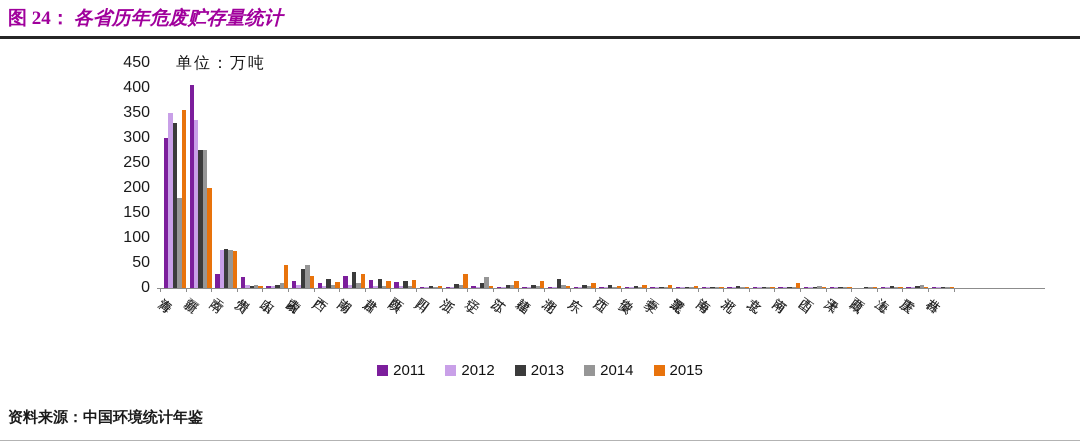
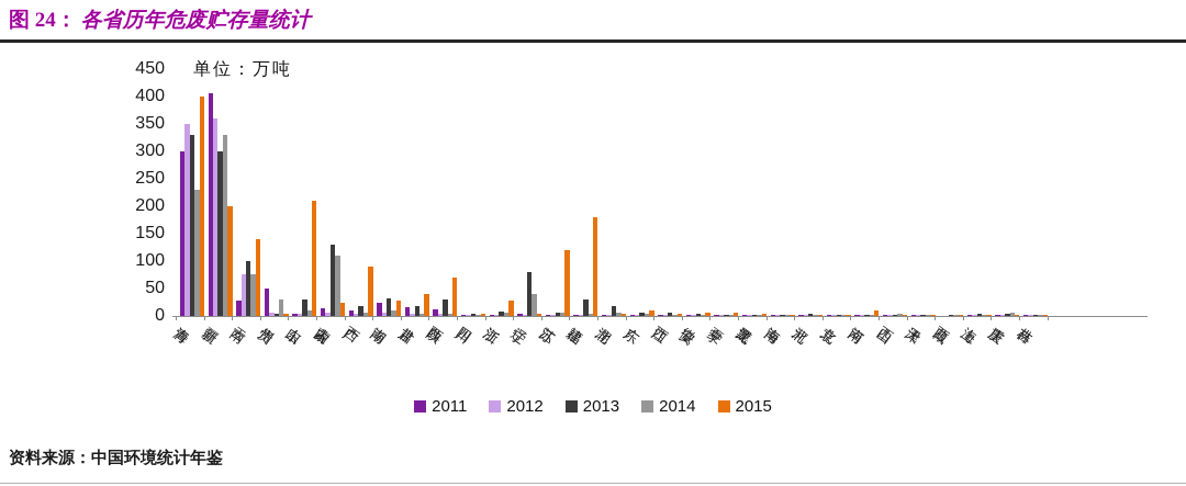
2014/青海: 180 -> 230
2015/青海: 360 -> 400
2012/新疆: 340 -> 360
2013/新疆: 280 -> 300
2014/新疆: 280 -> 330
2013/云南: 80 -> 100
2015/云南: 70 -> 140
2011/贵州: 20 -> 50
2014/贵州: 10 -> 30
2013/山东: 10 -> 30
2015/山东: 40 -> 210
2013/内蒙古: 40 -> 130
2014/内蒙古: 50 -> 110
2015/广西: 10 -> 90
2015/甘肃: 10 -> 40
2013/陕西: 10 -> 30
2015/陕西: 20 -> 70
2013/辽宁: 10 -> 80
2014/辽宁: 20 -> 40
2015/江苏: 10 -> 120
2013/福建: 10 -> 30
2015/福建: 10 -> 180
